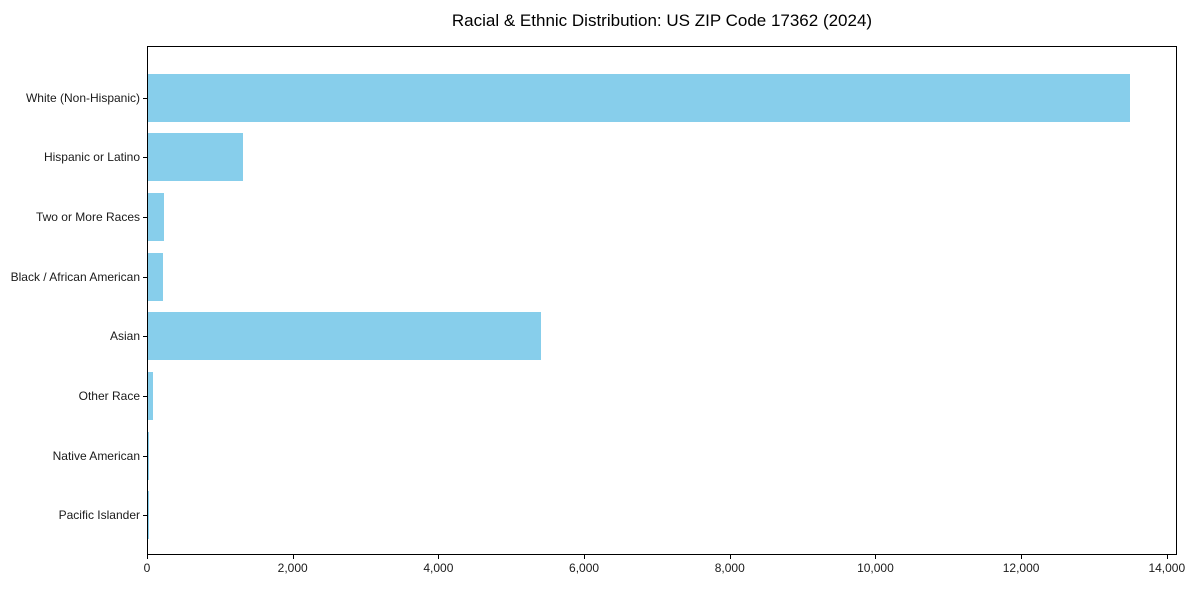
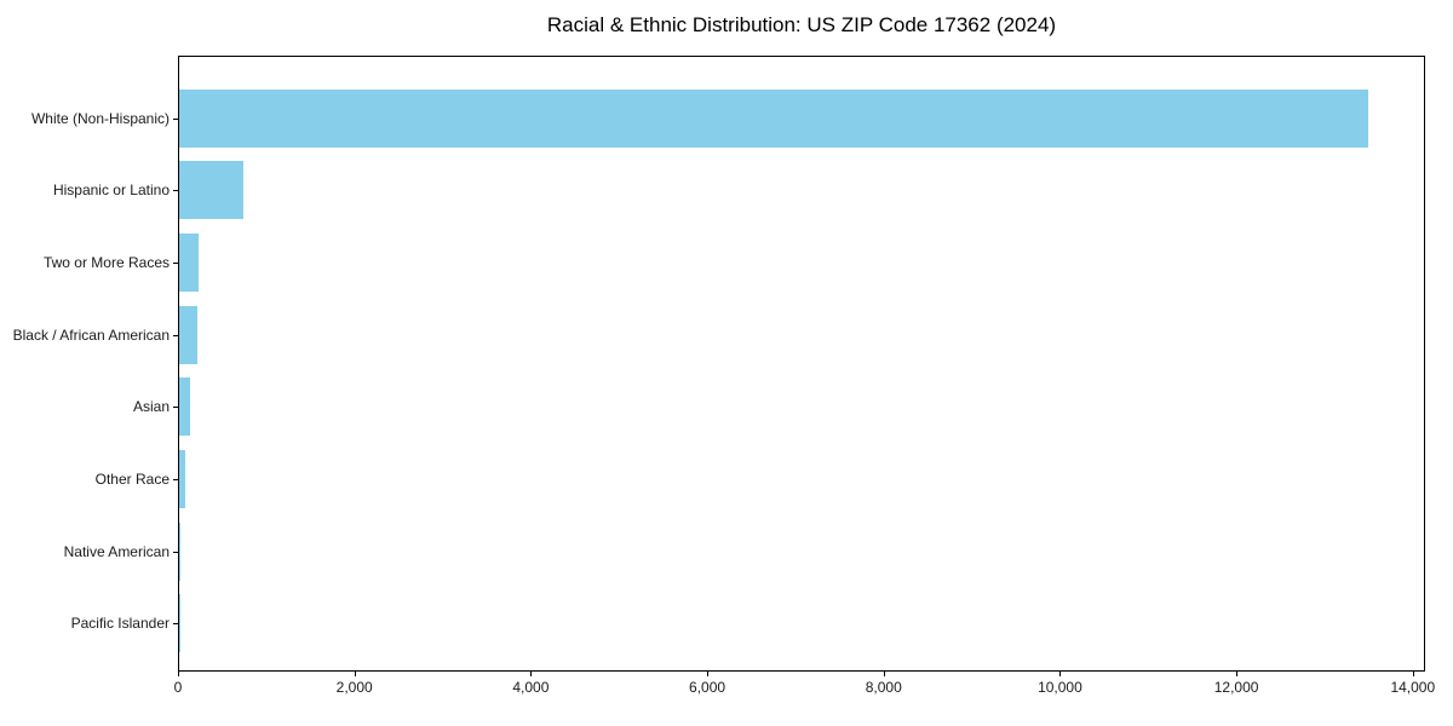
Hispanic or Latino: 1300 -> 700
Asian: 5400 -> 100
